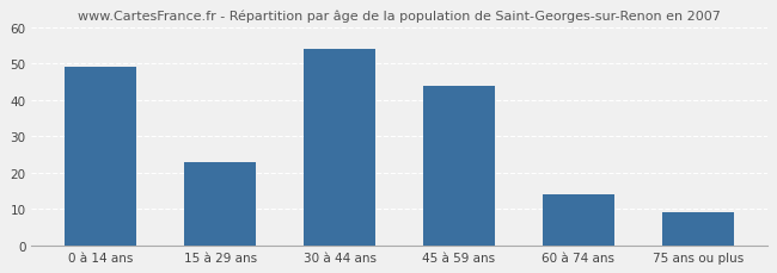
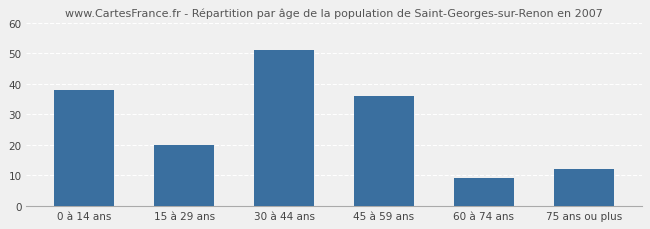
0 à 14 ans: 49 -> 38
15 à 29 ans: 23 -> 20
30 à 44 ans: 54 -> 51
45 à 59 ans: 44 -> 36
60 à 74 ans: 14 -> 9
75 ans ou plus: 9 -> 12
